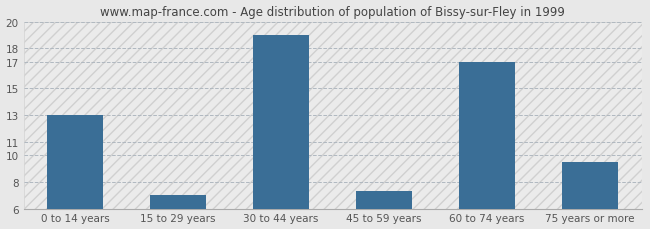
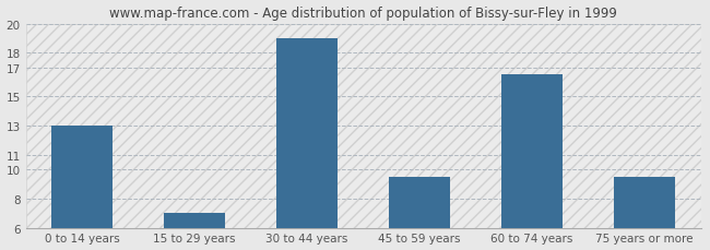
45 to 59 years: 7.3 -> 9.5
60 to 74 years: 17.0 -> 16.5
